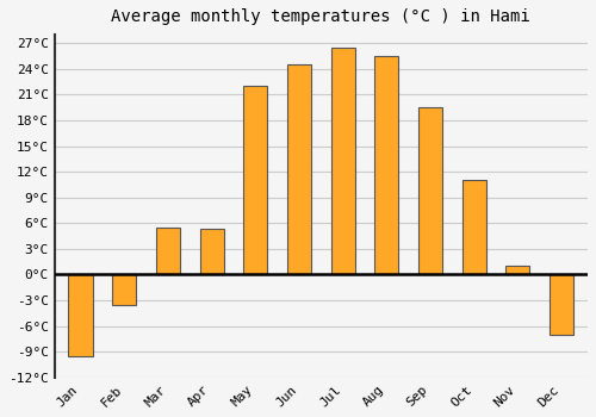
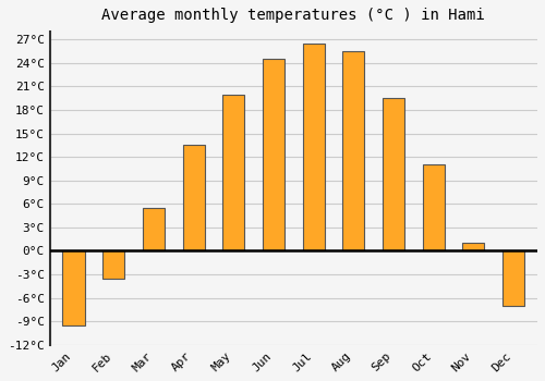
Apr: 5.4°C -> 13.5°C
May: 22.0°C -> 20.0°C
